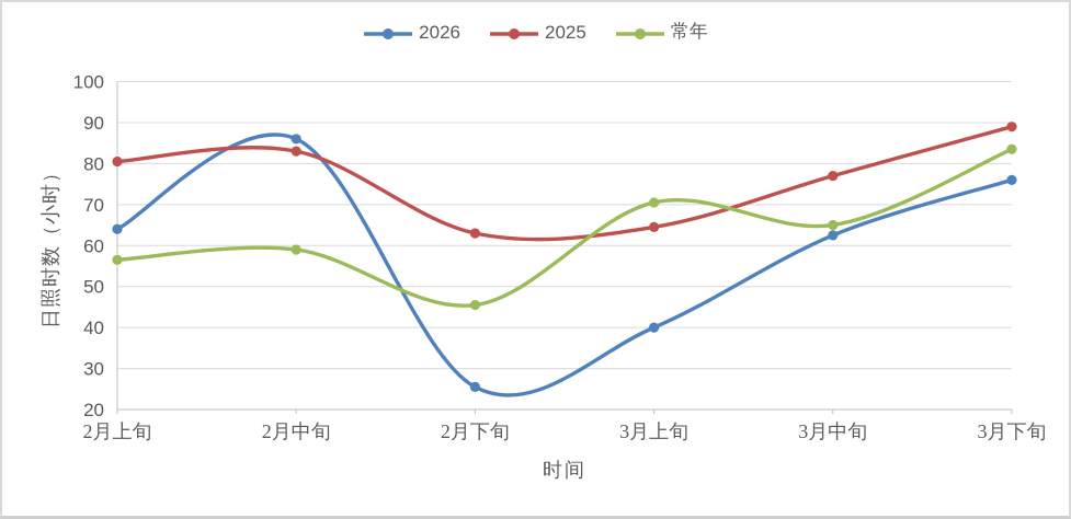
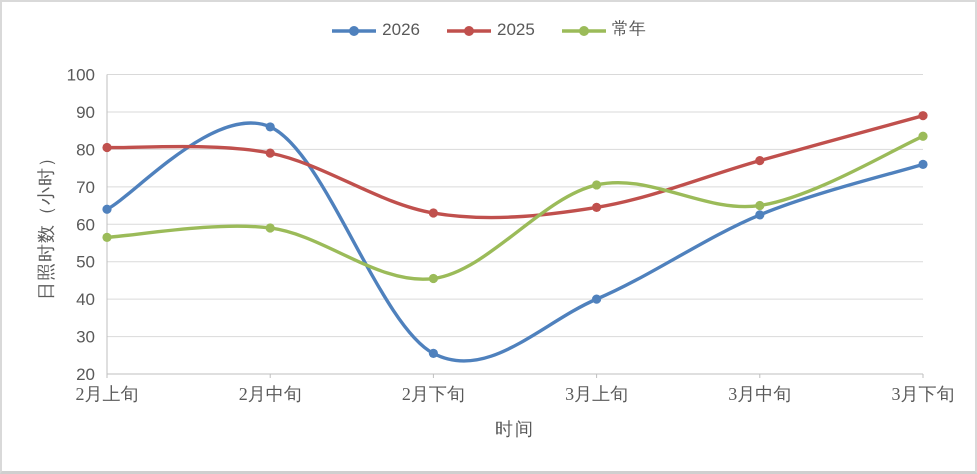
2025/2月中旬: 83 -> 79
